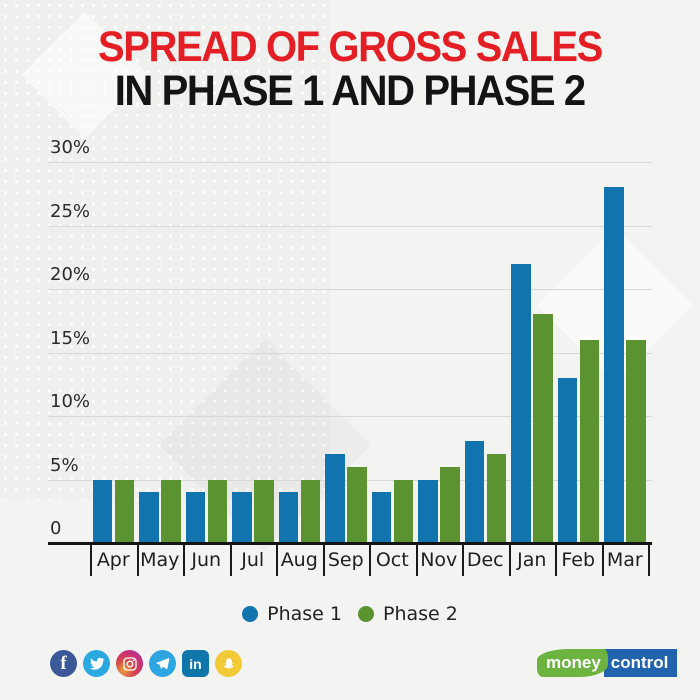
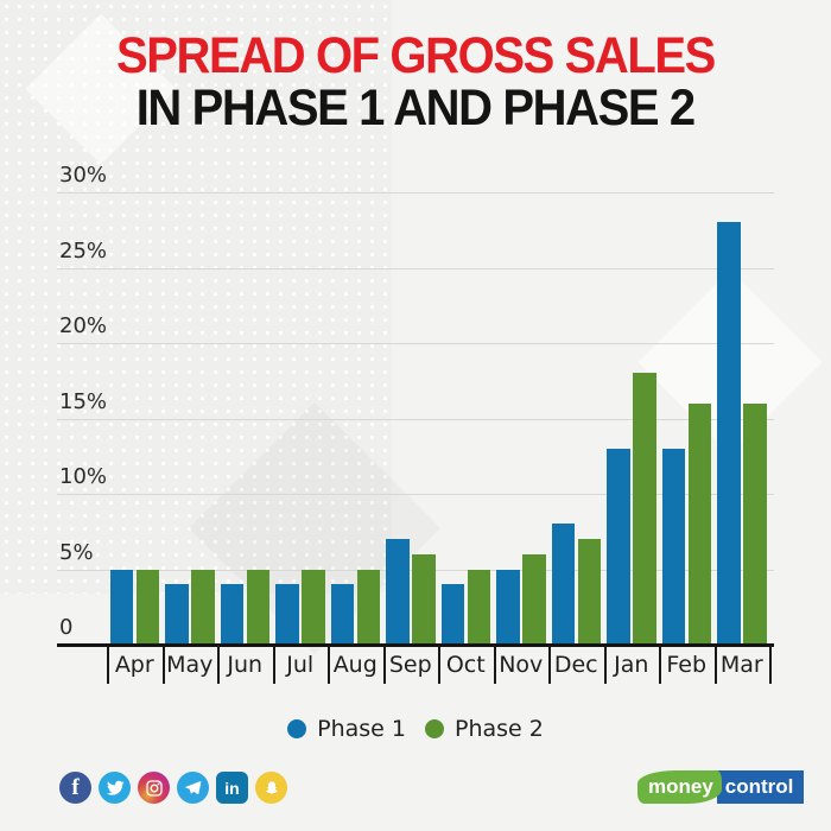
Phase 1/Jan: 22% -> 13%
